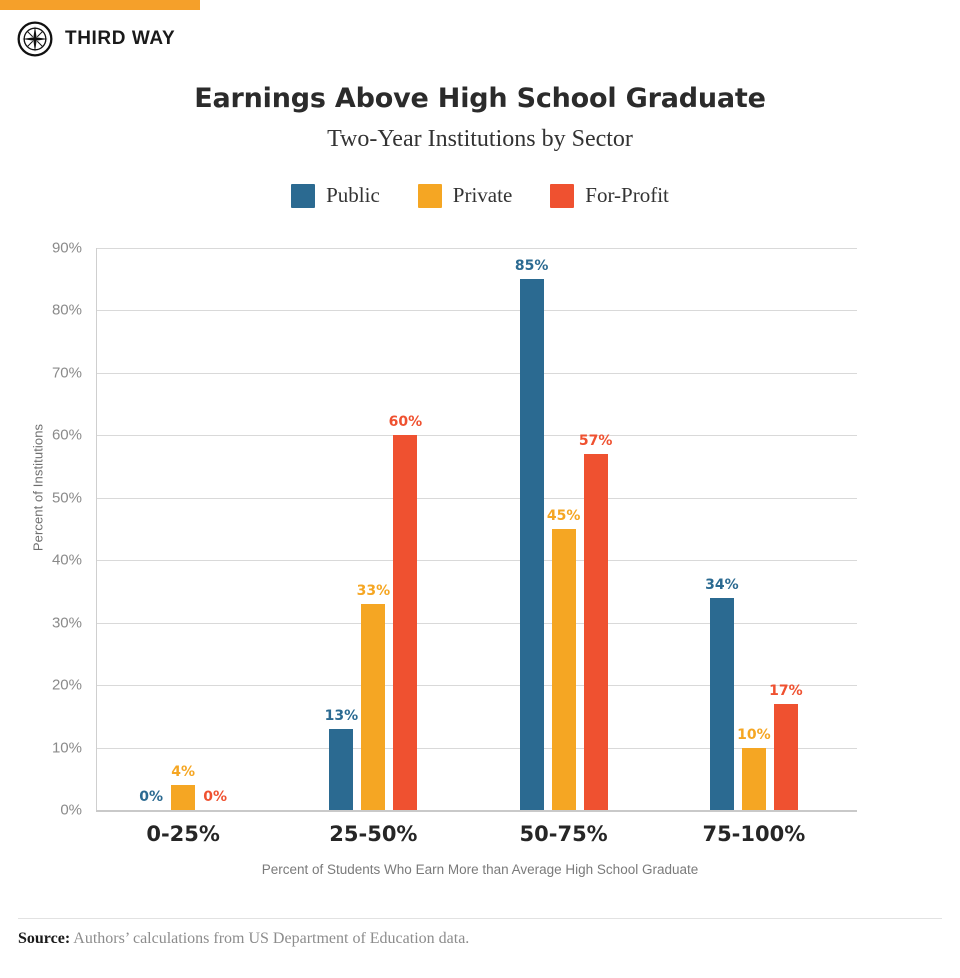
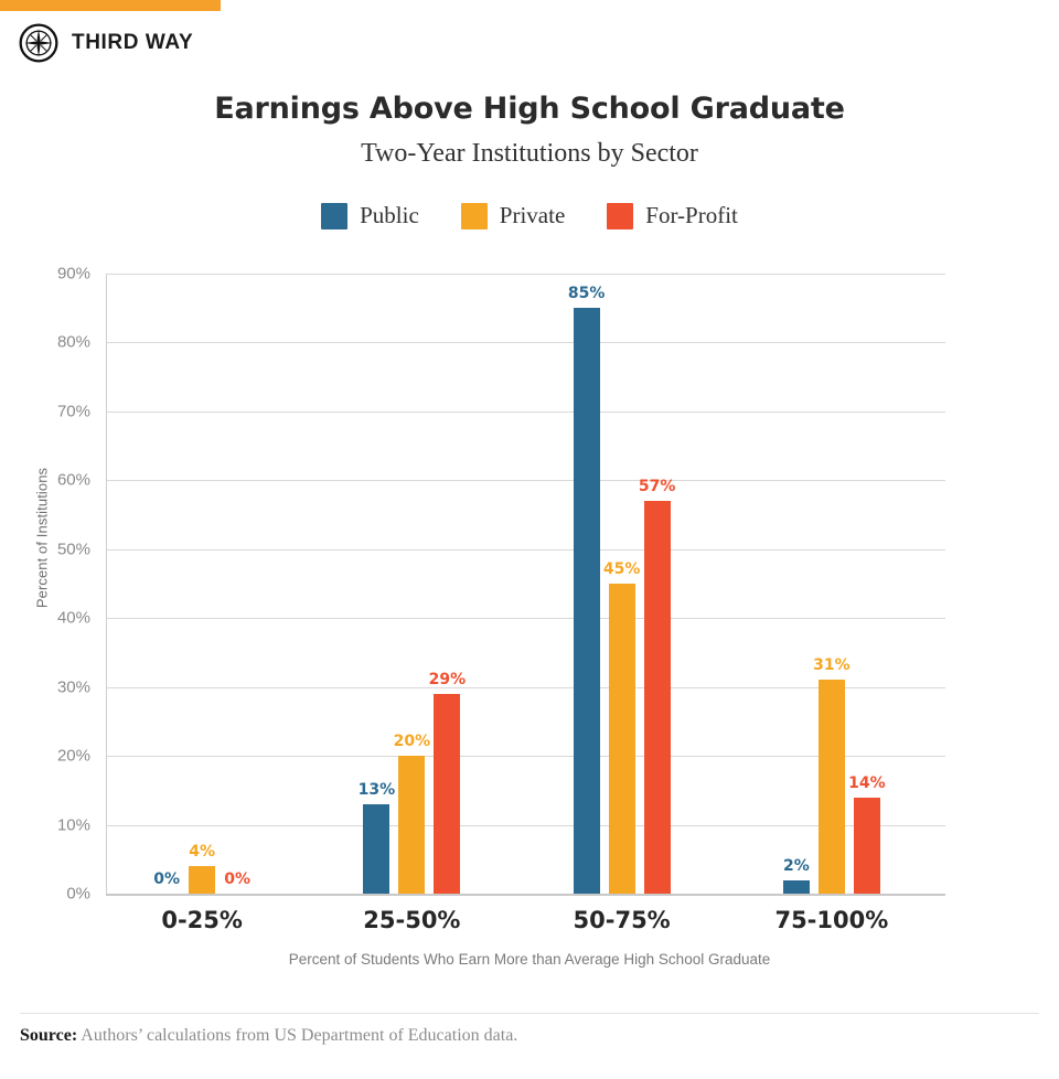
Private/25-50%: 33% -> 20%
For-Profit/25-50%: 60% -> 29%
Public/75-100%: 34% -> 2%
Private/75-100%: 10% -> 31%
For-Profit/75-100%: 17% -> 14%
